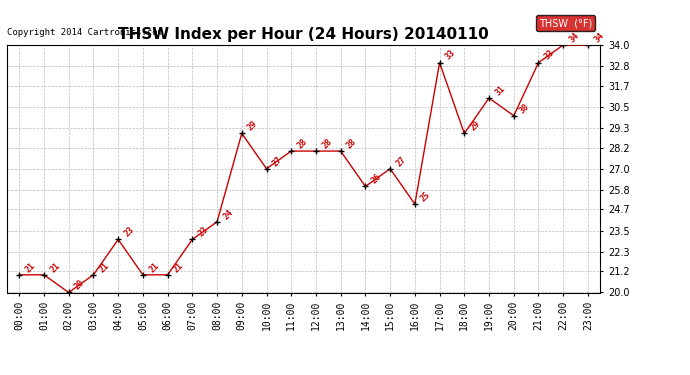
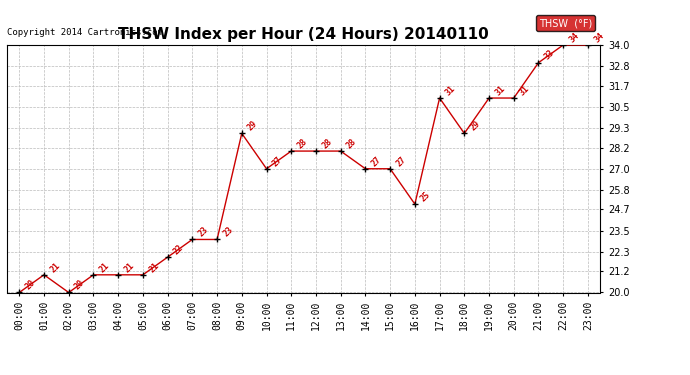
00:00: 21 -> 20
04:00: 23 -> 21
06:00: 21 -> 22
08:00: 24 -> 23
14:00: 26 -> 27
17:00: 33 -> 31
20:00: 30 -> 31
